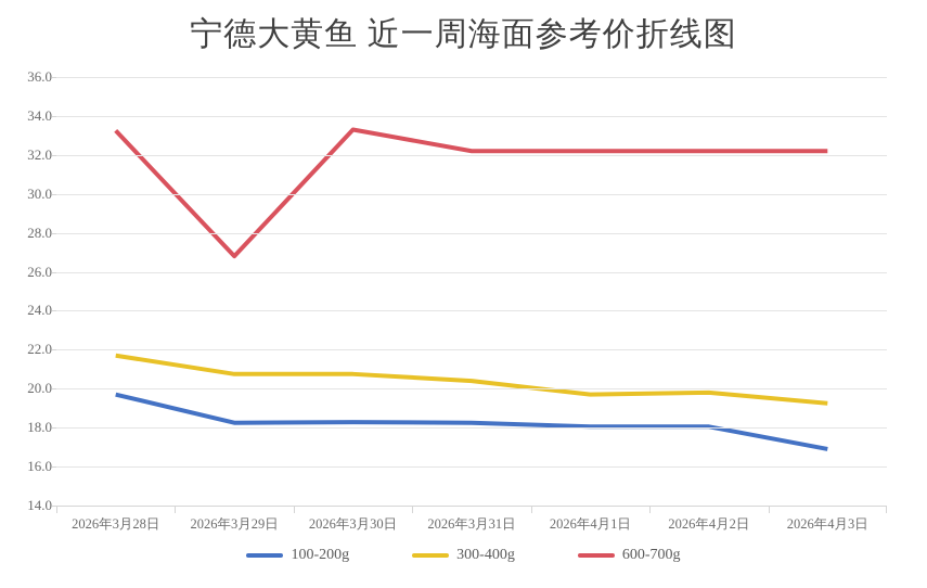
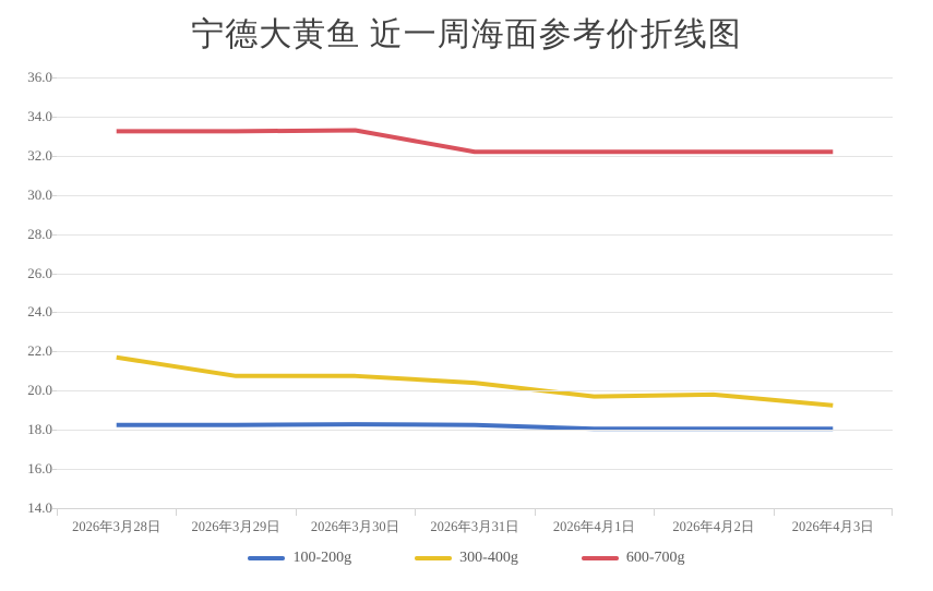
100-200g/2026年3月28日: 19.7 -> 18.2
600-700g/2026年3月29日: 26.8 -> 33.2
100-200g/2026年4月3日: 16.9 -> 18.1
